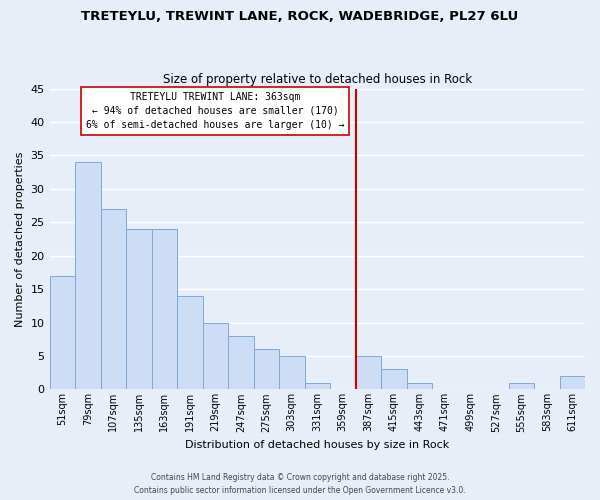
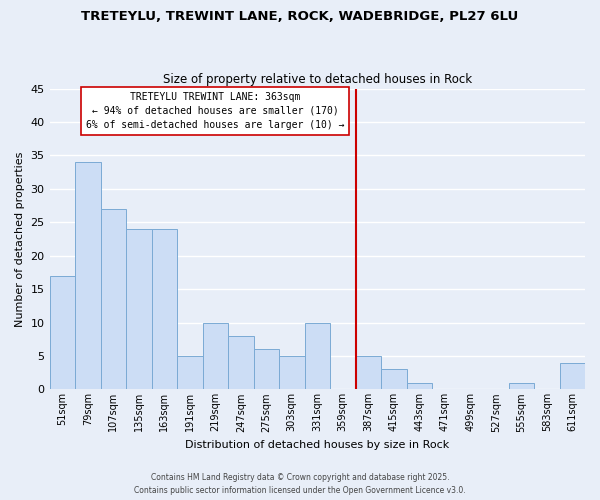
191sqm: 14 -> 5
331sqm: 1 -> 10
611sqm: 2 -> 4
